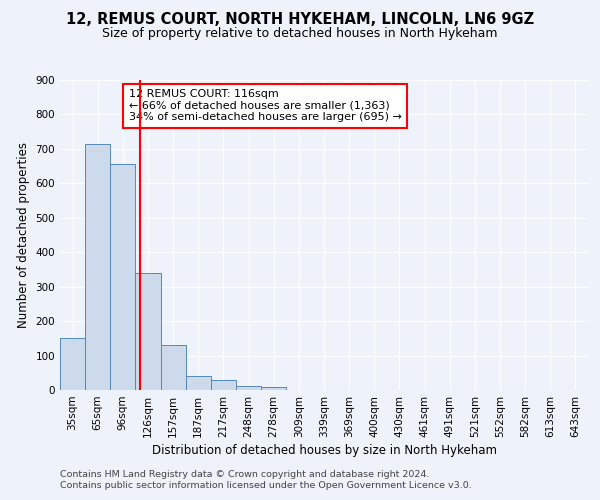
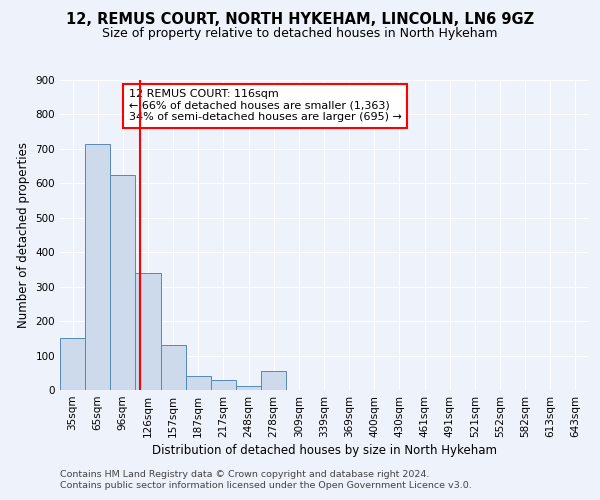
96sqm: 655 -> 625
278sqm: 9 -> 55
